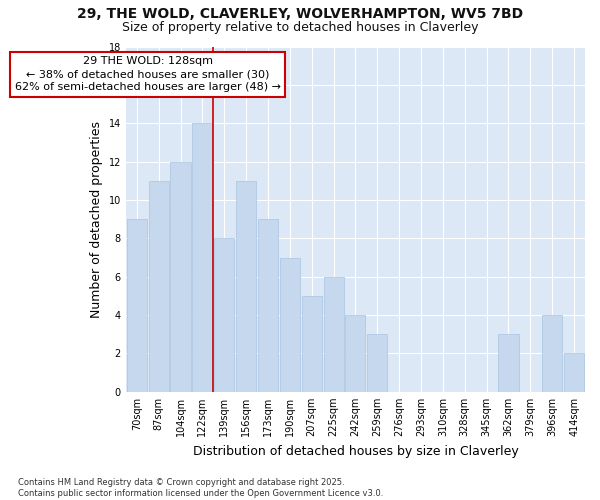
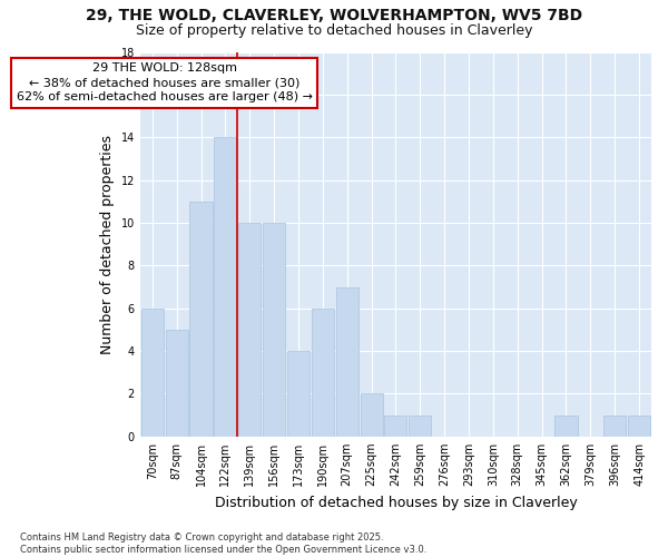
70sqm: 9 -> 6
87sqm: 11 -> 5
104sqm: 12 -> 11
139sqm: 8 -> 10
156sqm: 11 -> 10
173sqm: 9 -> 4
190sqm: 7 -> 6
207sqm: 5 -> 7
225sqm: 6 -> 2
242sqm: 4 -> 1
259sqm: 3 -> 1
362sqm: 3 -> 1
396sqm: 4 -> 1
414sqm: 2 -> 1
